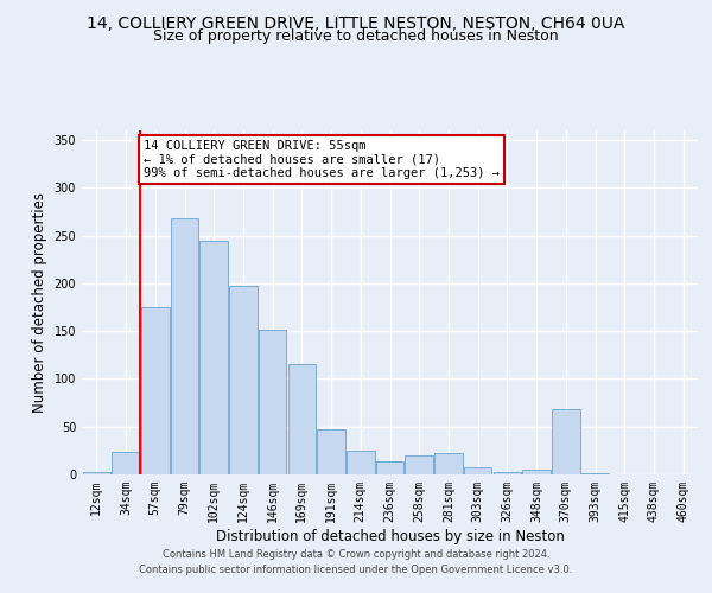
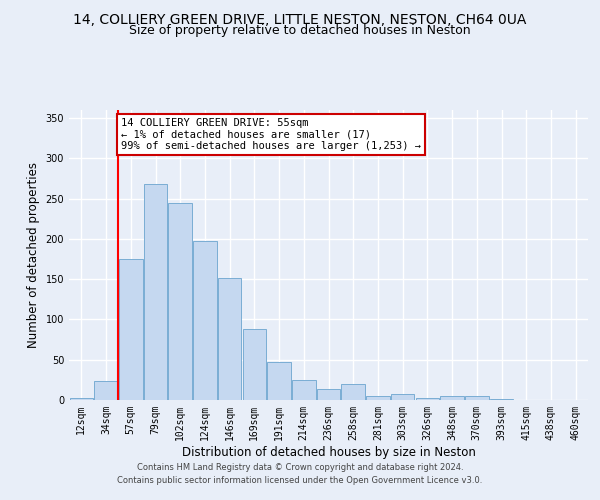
169sqm: 116 -> 88
281sqm: 22 -> 5
370sqm: 68 -> 5
